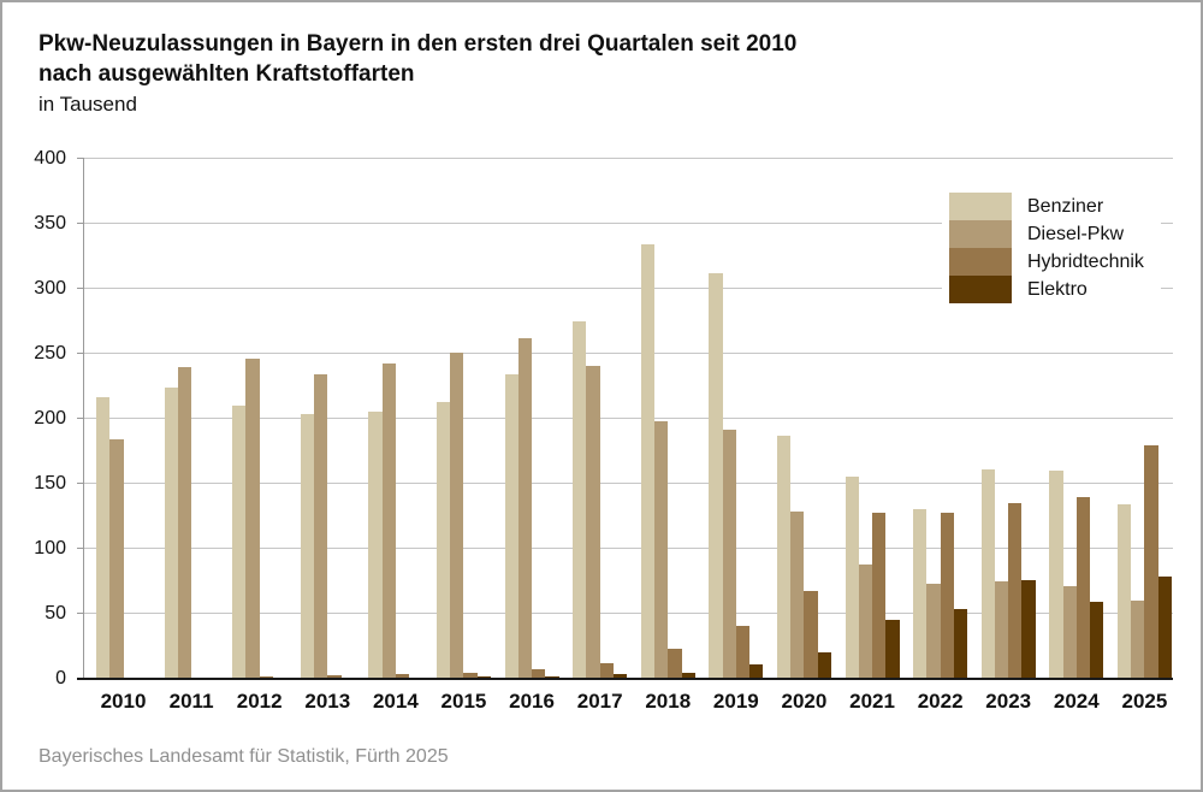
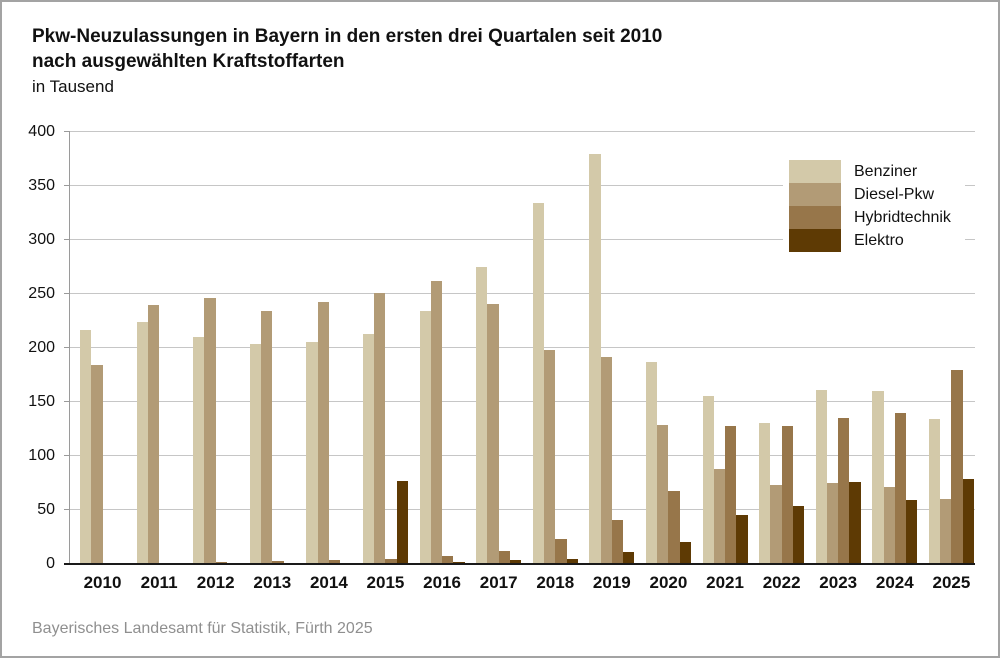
Elektro/2015: 2 -> 77
Benziner/2019: 312 -> 380
